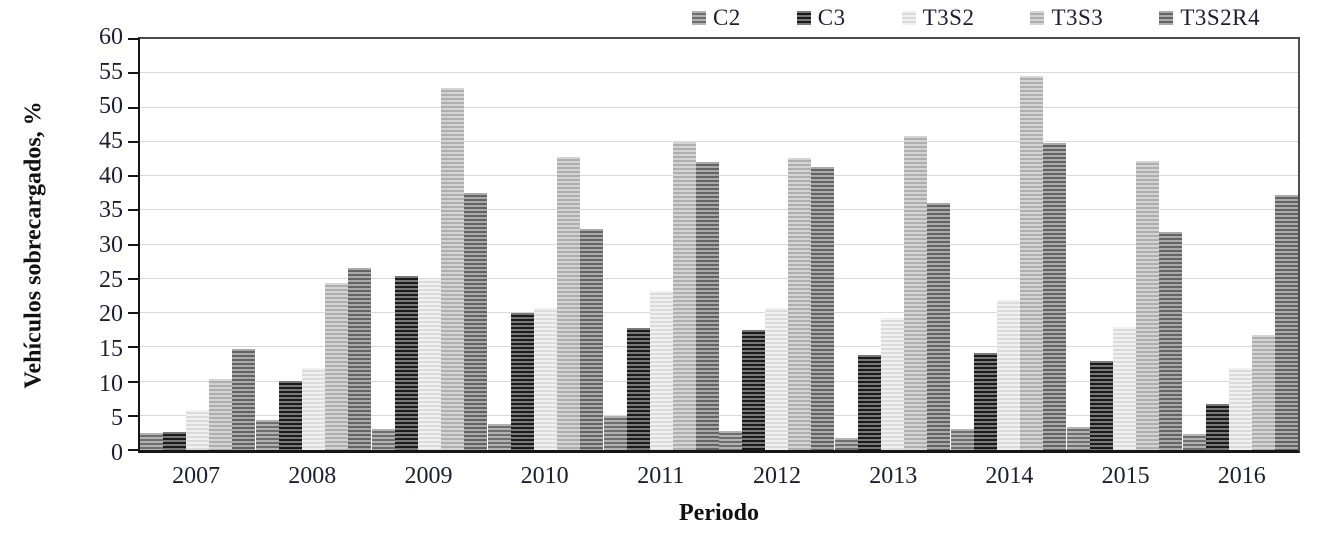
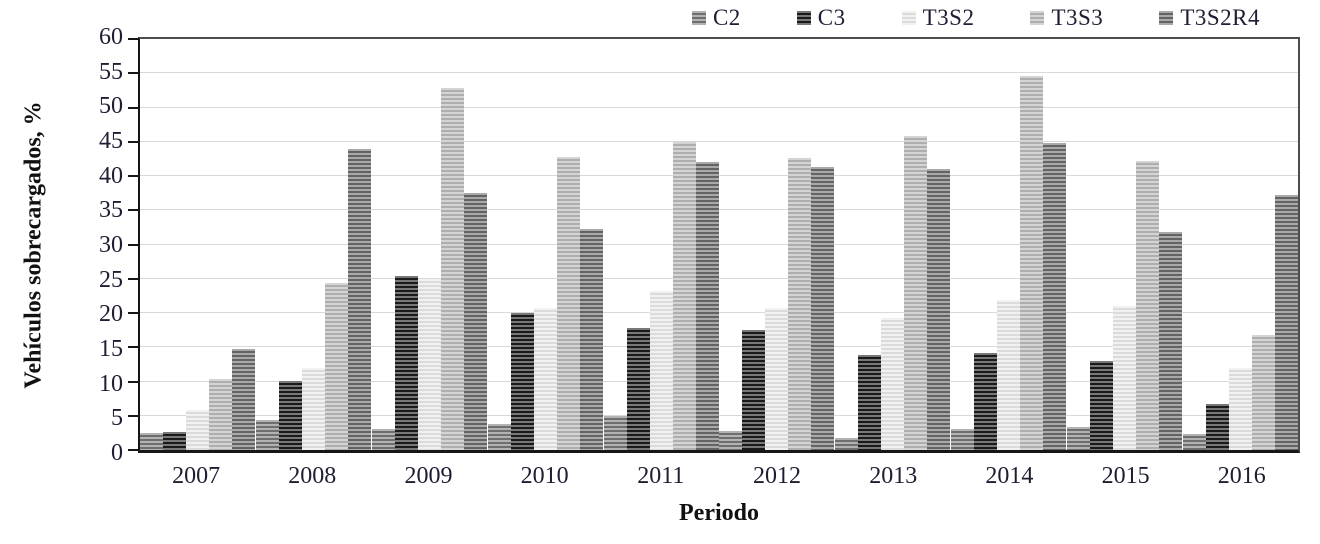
T3S2R4/2008: 27 -> 44
T3S2R4/2013: 36 -> 41
T3S2/2015: 18 -> 21
